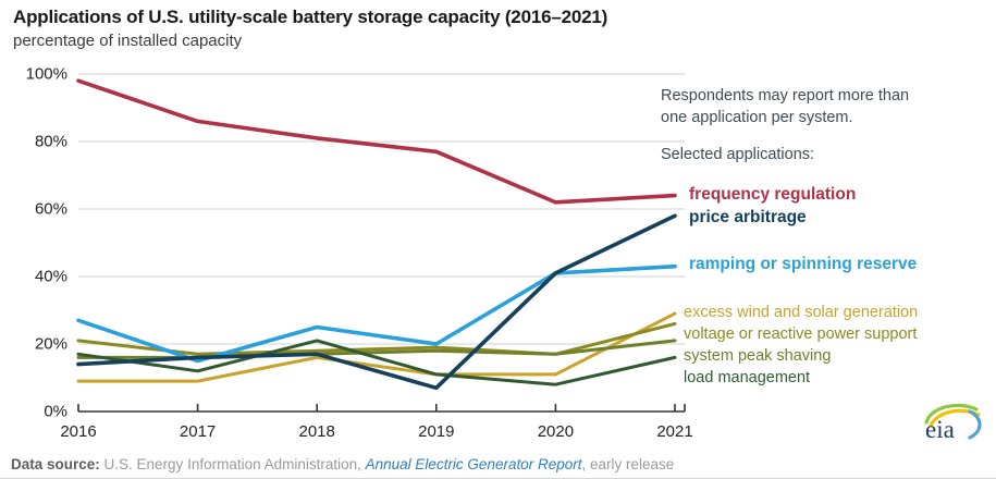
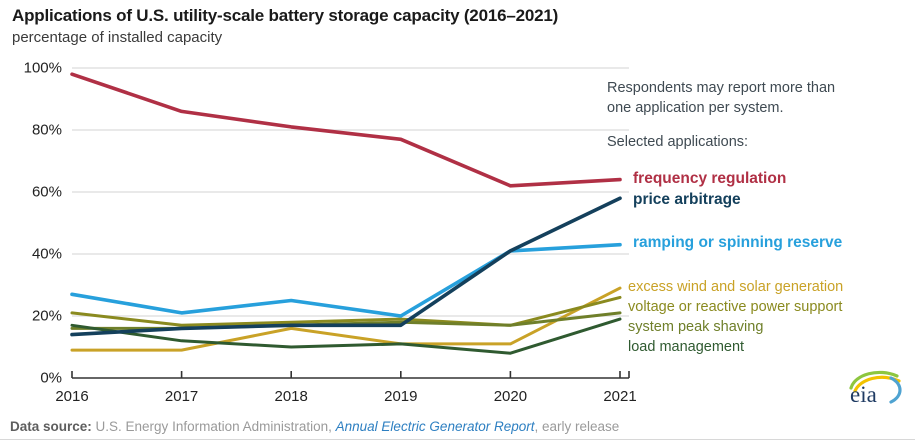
ramping or spinning reserve/2017: 15% -> 21%
load management/2018: 21% -> 10%
price arbitrage/2019: 7% -> 17%
load management/2021: 16% -> 19%
